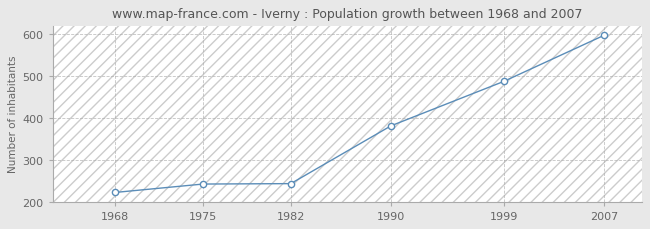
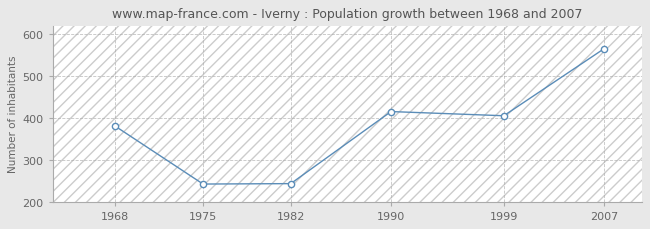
1968: 222 -> 380
1990: 381 -> 415
1999: 487 -> 405
2007: 597 -> 565
